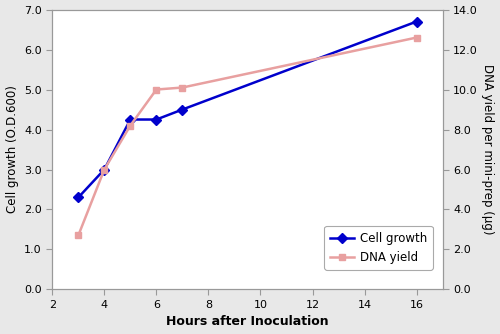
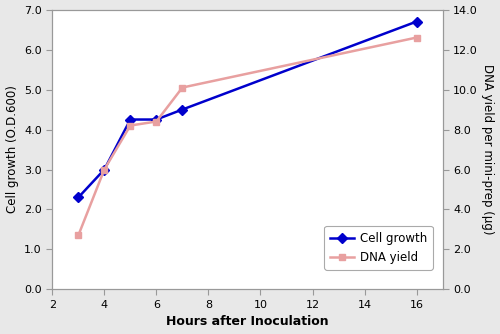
DNA yield/6: 10.0 -> 8.4
